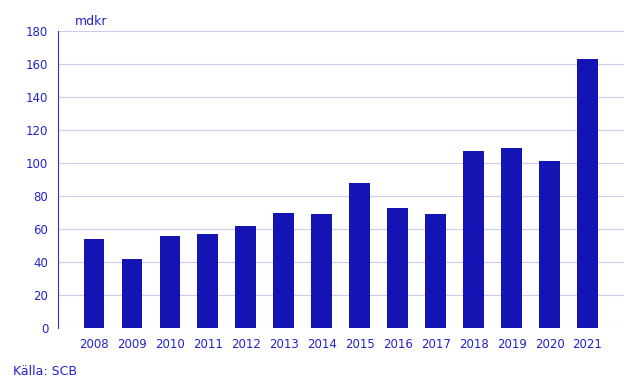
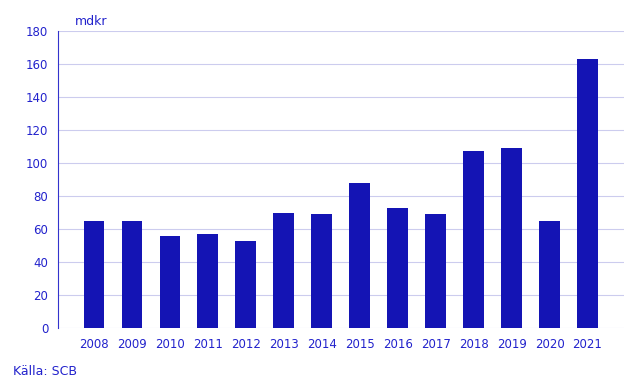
2008: 54 -> 65
2009: 42 -> 65
2012: 62 -> 53
2020: 101 -> 65
